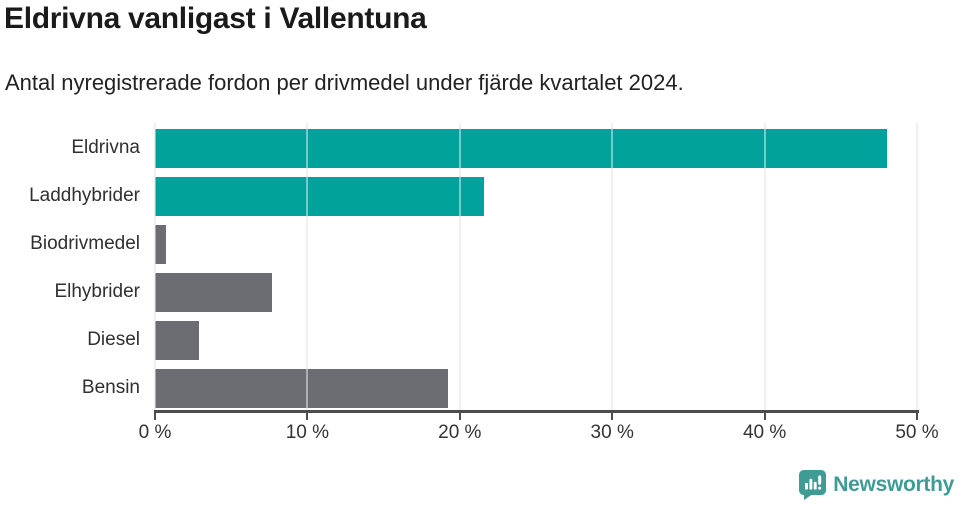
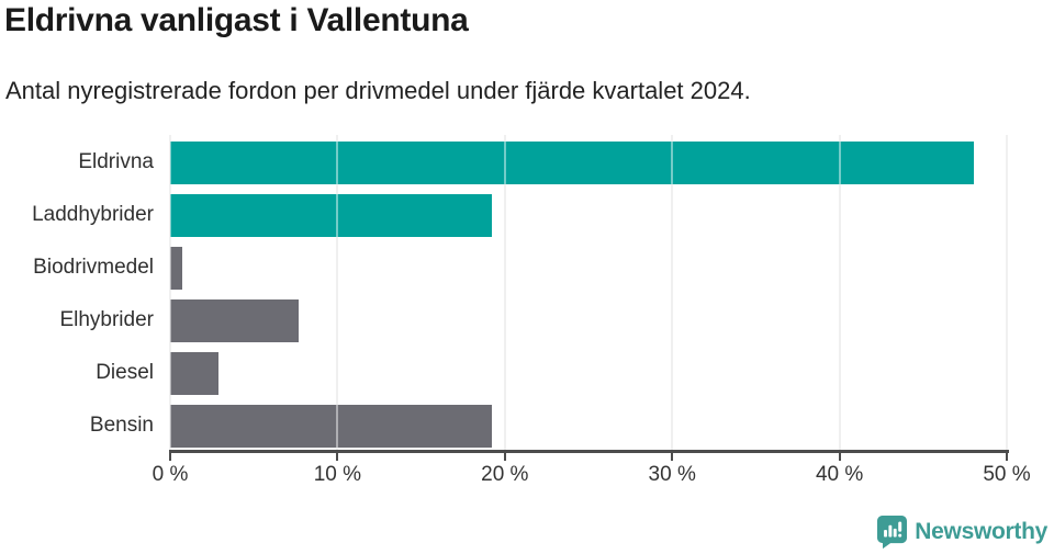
Laddhybrider: 21.6% -> 19.2%
